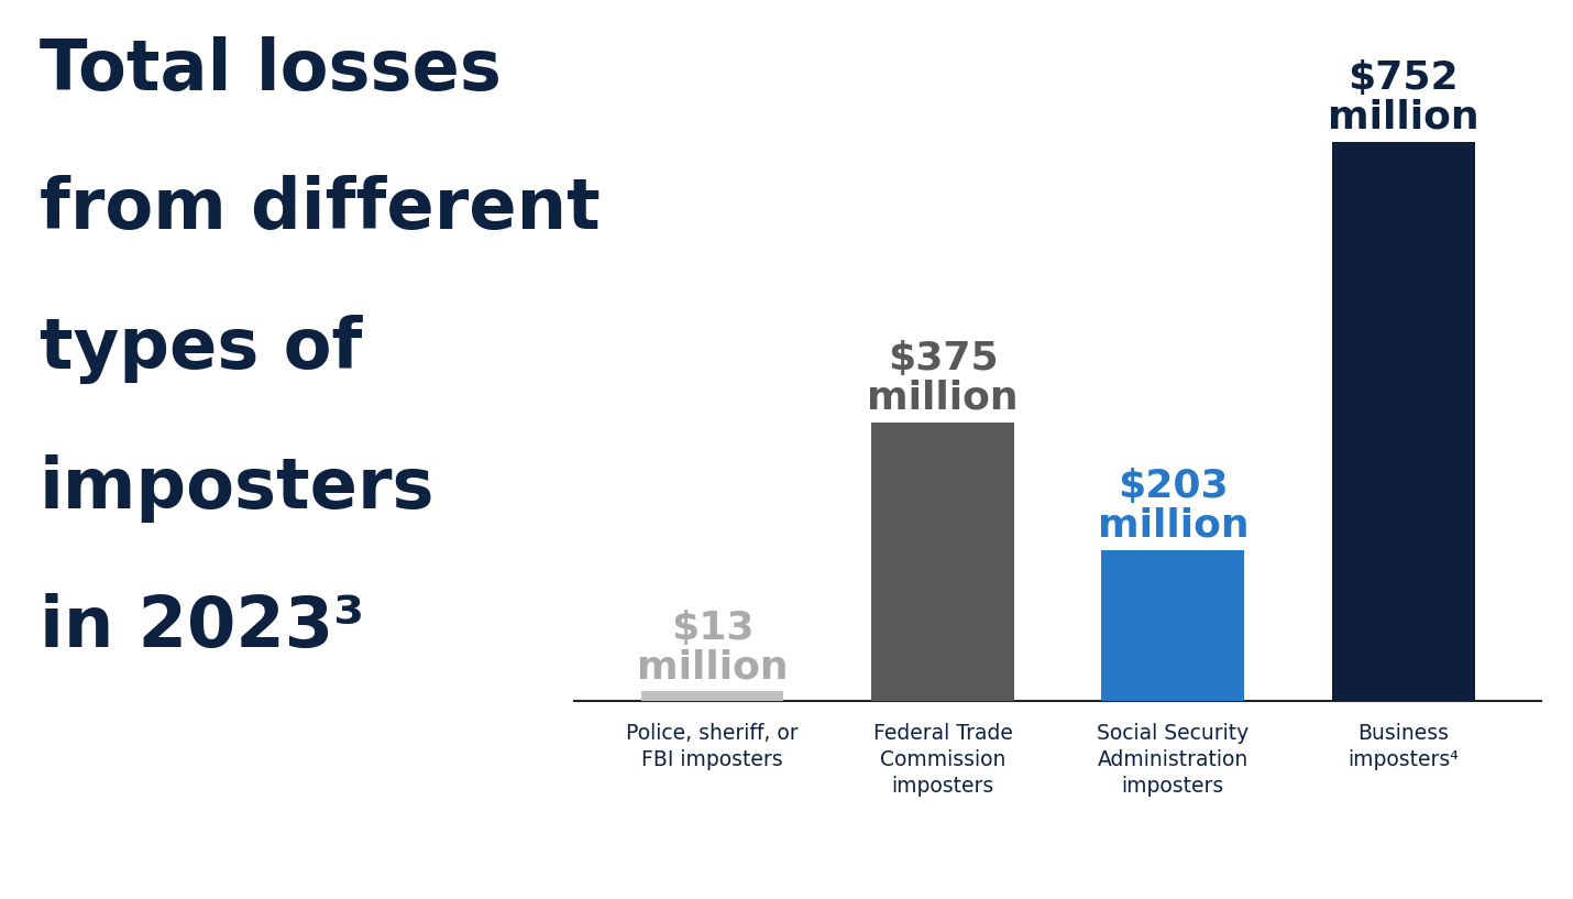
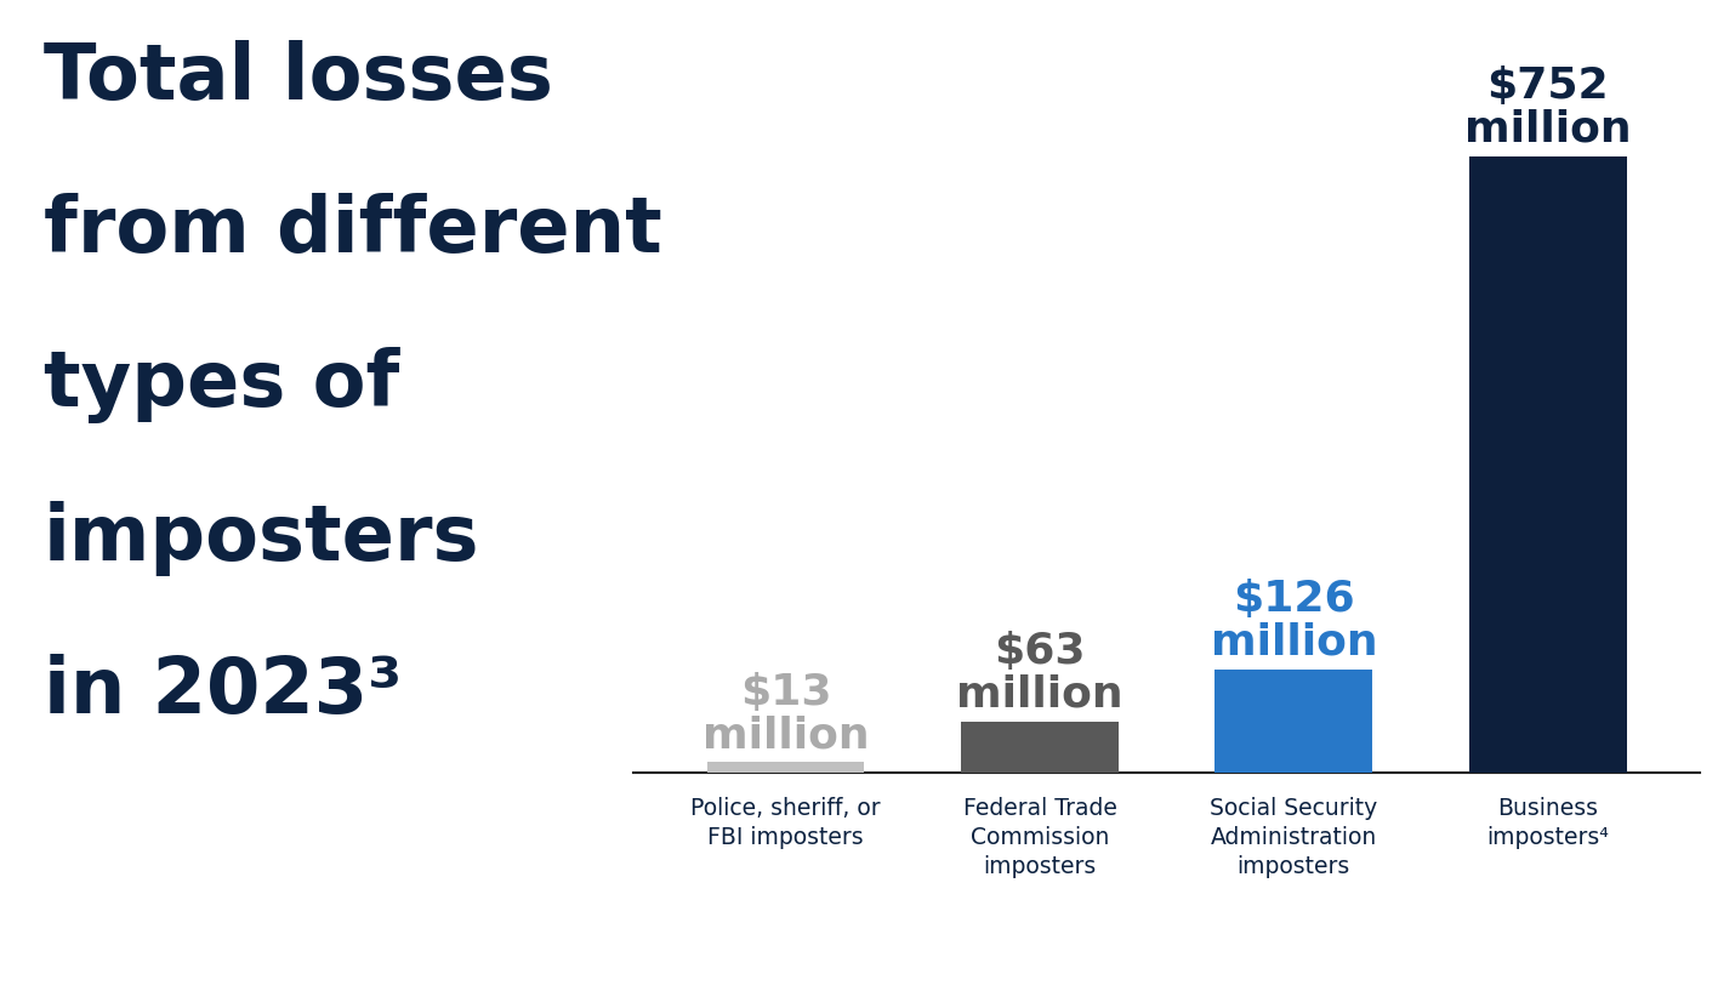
Federal Trade Commission imposters: $375 -> $63
Social Security Administration imposters: $203 -> $126
